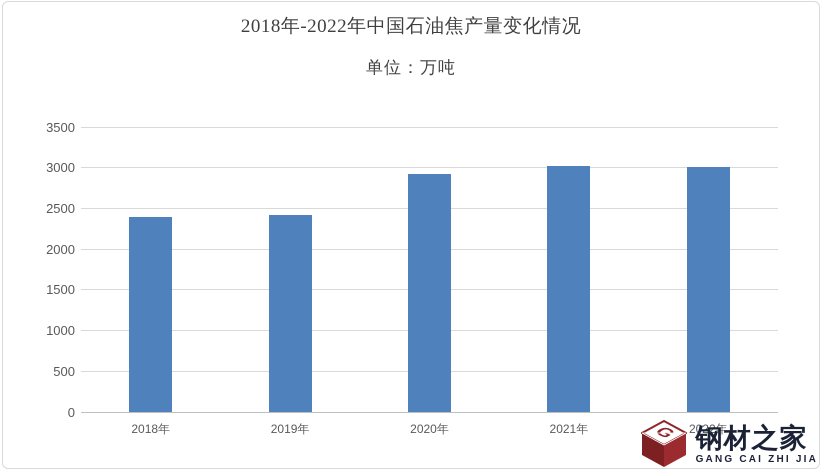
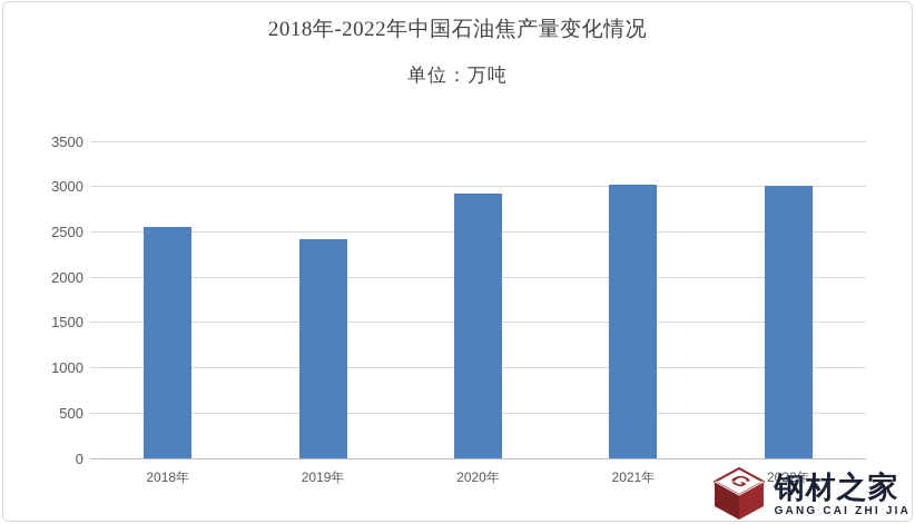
2018年: 2400 -> 2600
